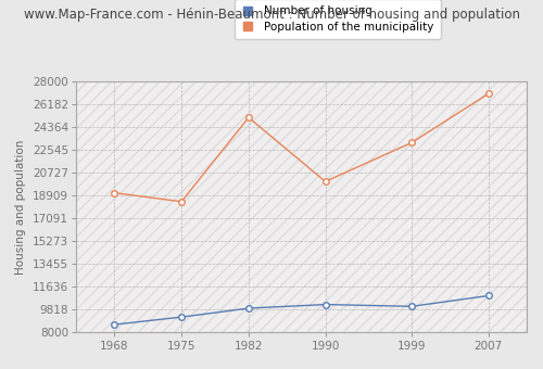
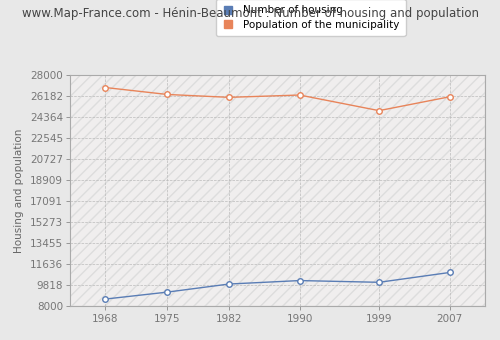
Population of the municipality/1968: 19100 -> 26900
Population of the municipality/1975: 18400 -> 26300
Population of the municipality/1982: 25100 -> 26000
Population of the municipality/1990: 20000 -> 26200
Population of the municipality/1999: 23100 -> 24900
Population of the municipality/2007: 27000 -> 26100
